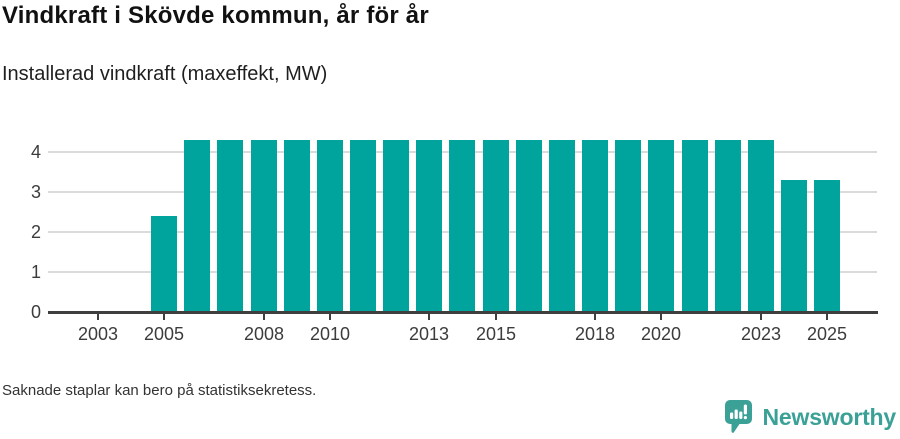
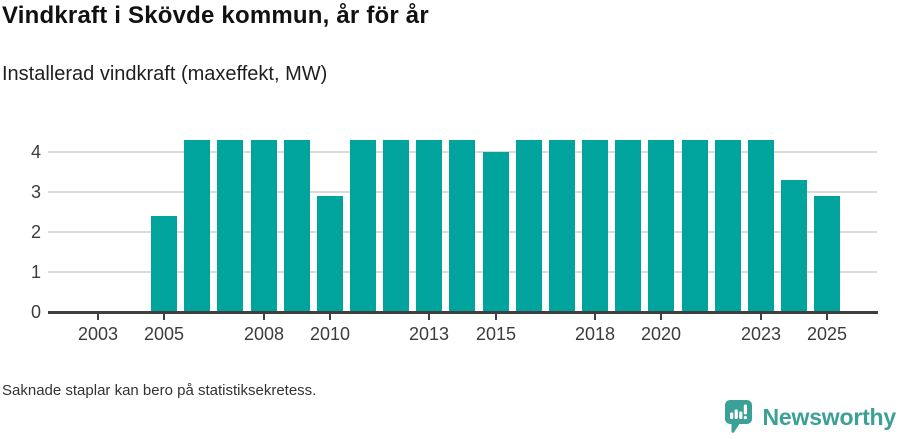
2010: 4.3 -> 2.9
2015: 4.3 -> 4.0
2025: 3.3 -> 2.9
